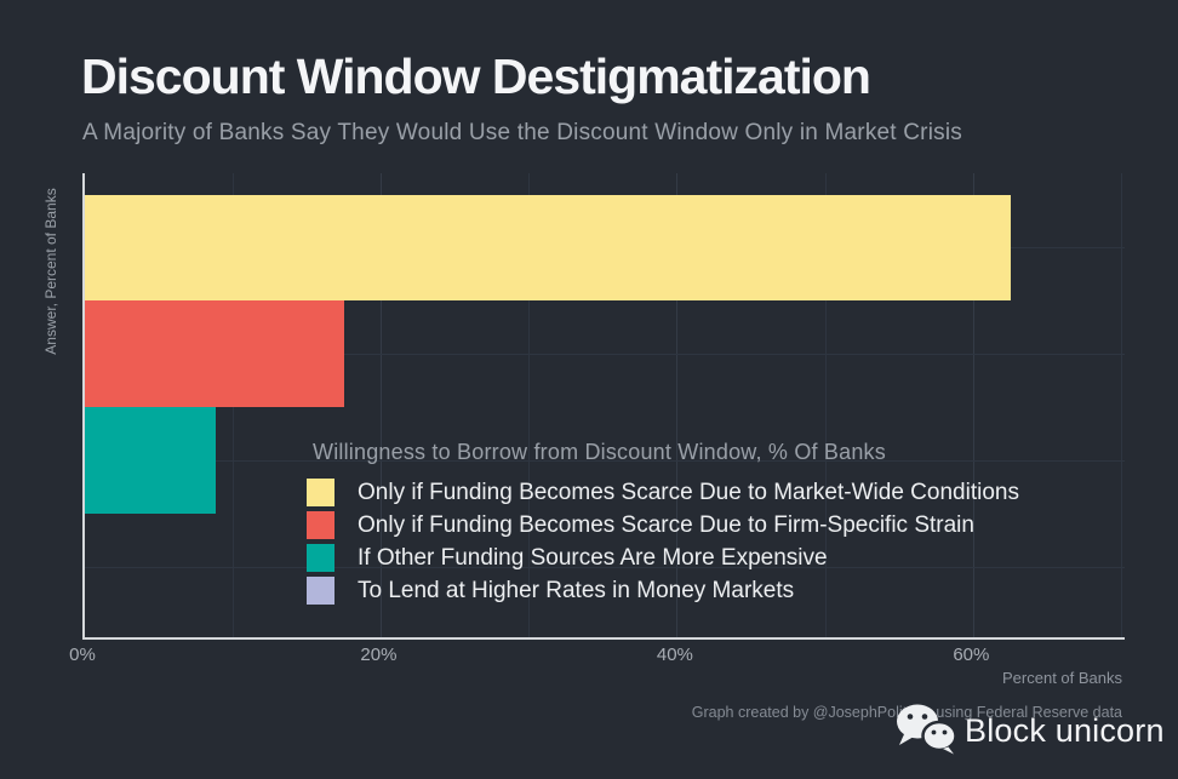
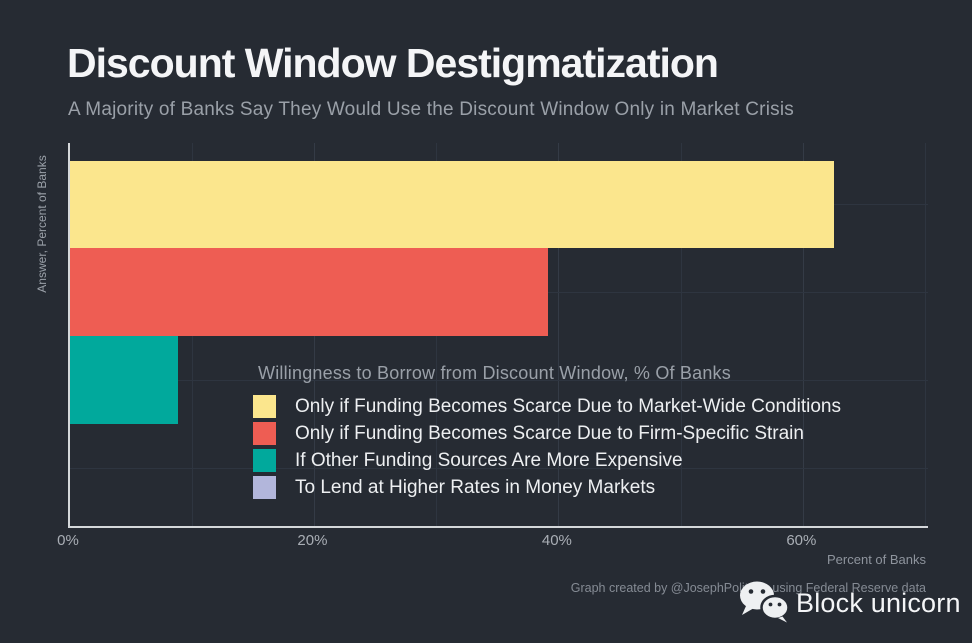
Only if Funding Becomes Scarce Due to Firm-Specific Strain: 17.5% -> 39.1%
